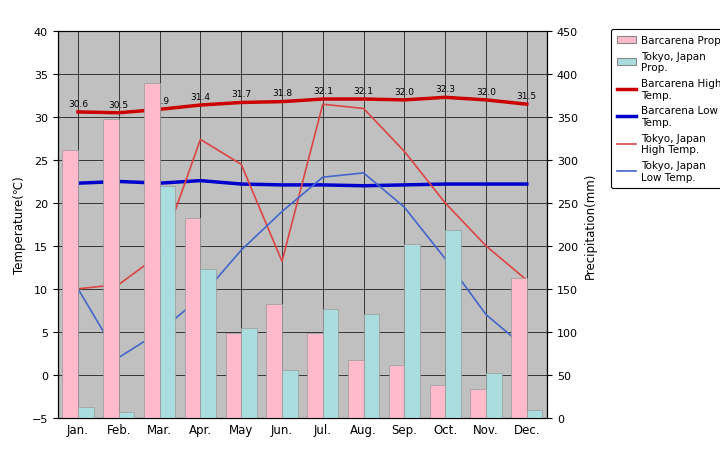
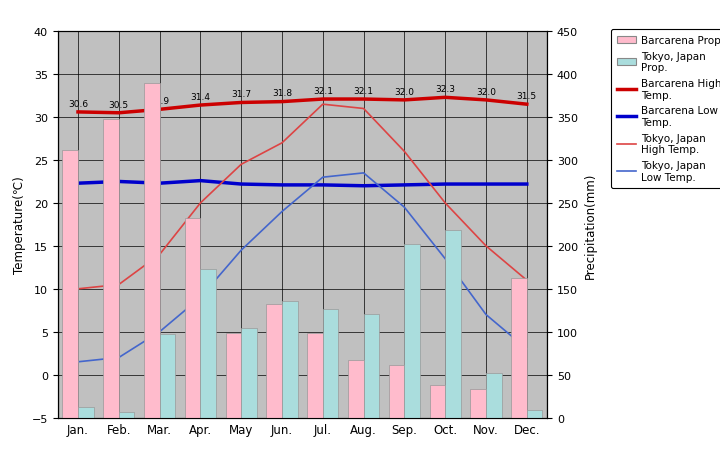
Tokyo, Japan Low Temp./Jan.: 10.0 -> 1.5
Tokyo, Japan Prop./Mar.: 270 -> 97
Tokyo, Japan High Temp./Apr.: 27.4 -> 20.0
Tokyo, Japan High Temp./Jun.: 13.2 -> 27.0
Tokyo, Japan Prop./Jun.: 56 -> 136
